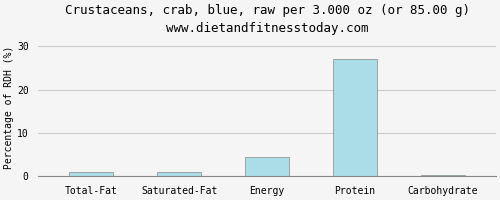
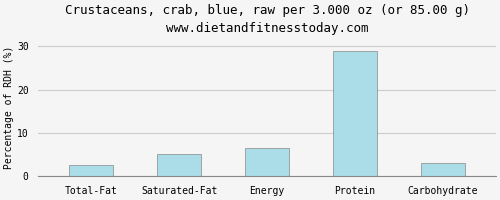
Total-Fat: 1.0 -> 2.5
Saturated-Fat: 1.0 -> 5.0
Energy: 4.5 -> 6.5
Protein: 27.0 -> 29.0
Carbohydrate: 0.2 -> 3.0
